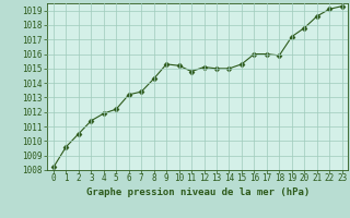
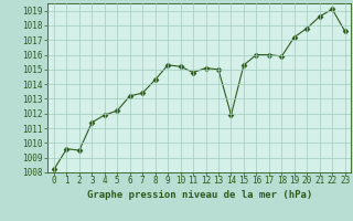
2: 1010.5 -> 1009.5
14: 1015.0 -> 1011.9
23: 1019.3 -> 1017.6
